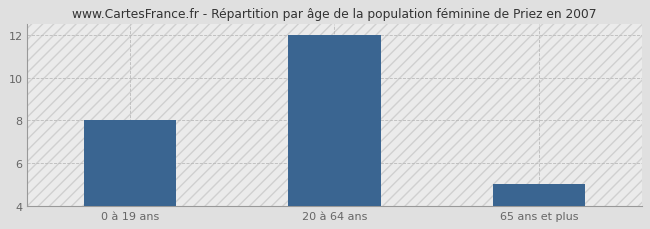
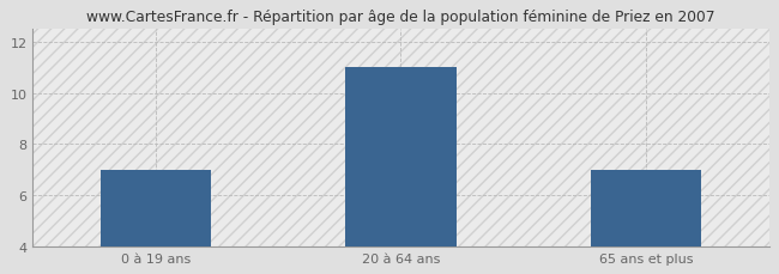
0 à 19 ans: 8 -> 7
20 à 64 ans: 12 -> 11
65 ans et plus: 5 -> 7
